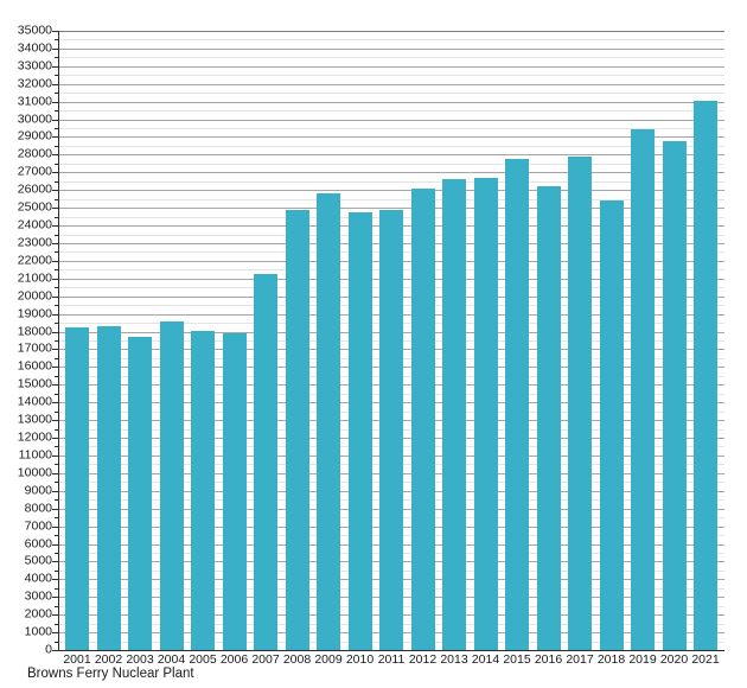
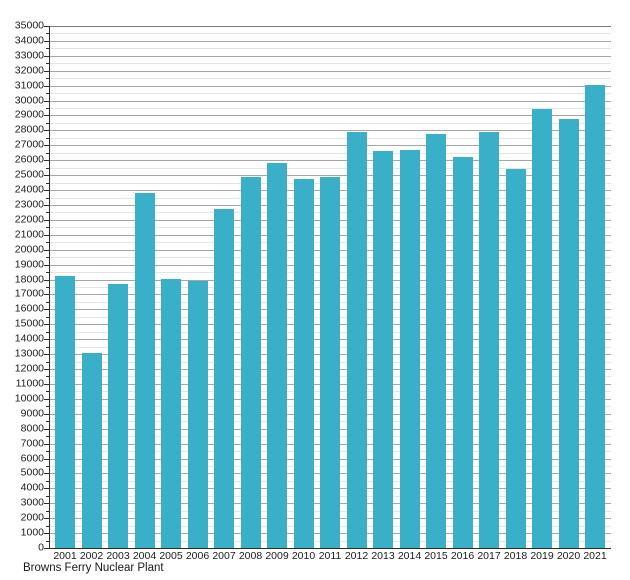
2002: 18300 -> 13100
2004: 18600 -> 23800
2007: 21200 -> 22700
2012: 26100 -> 27900
